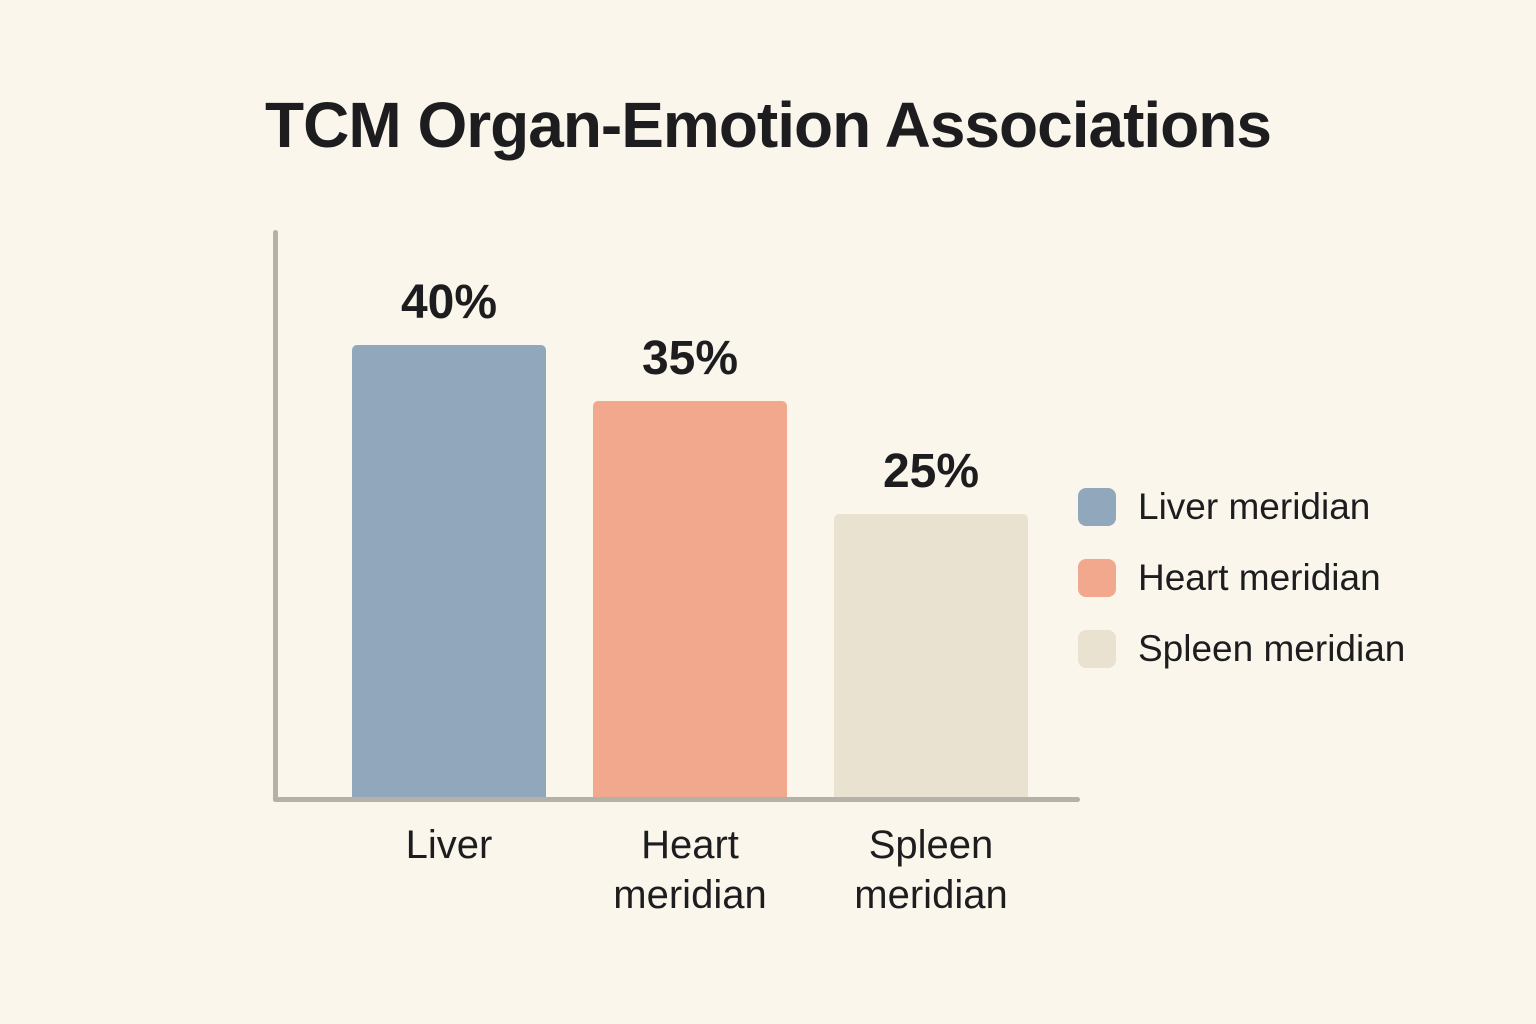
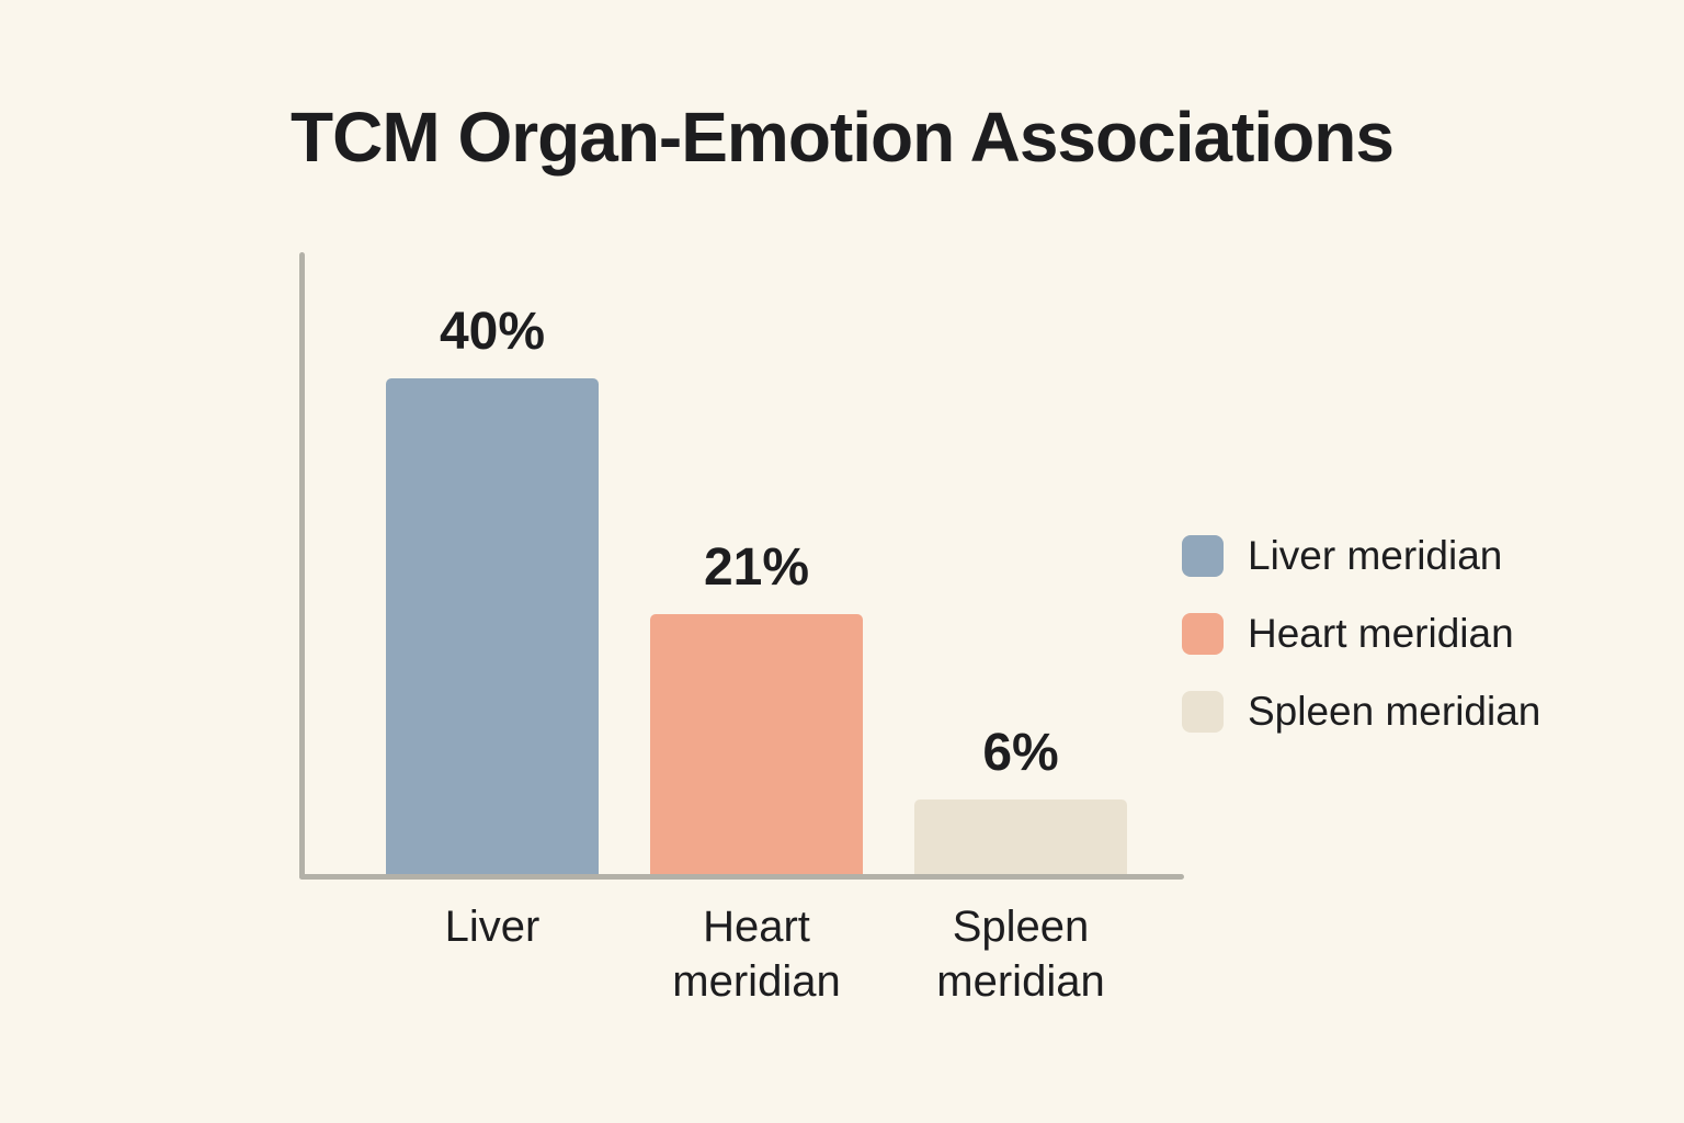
Heart meridian: 35% -> 21%
Spleen meridian: 25% -> 6%
